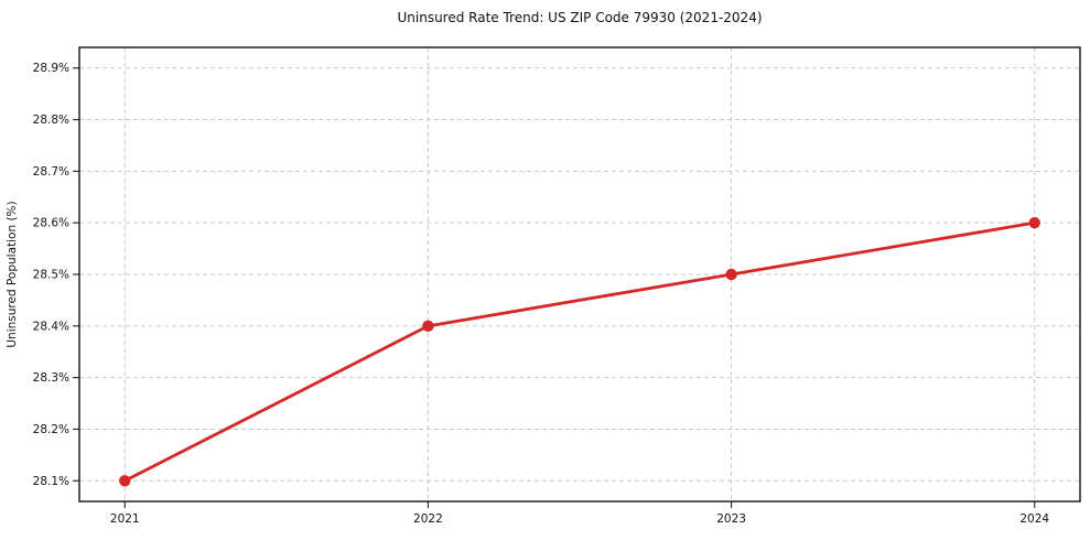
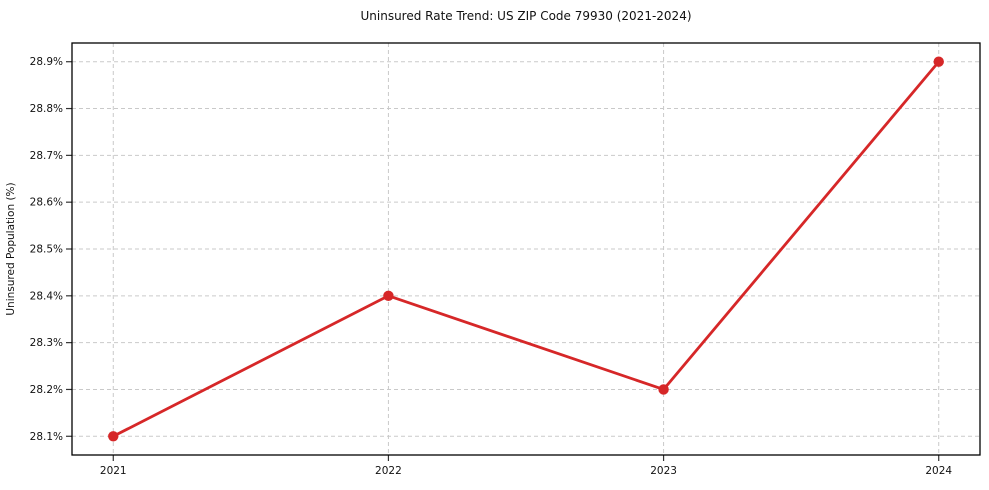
2023: 28.5% -> 28.2%
2024: 28.6% -> 28.9%
